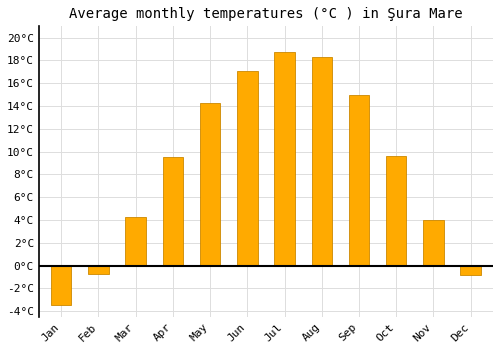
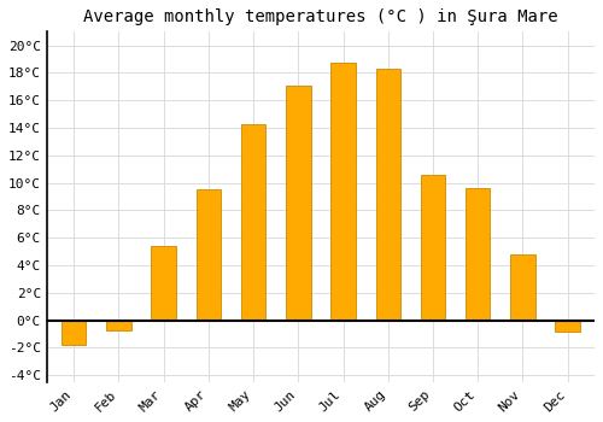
Jan: -3.5°C -> -1.8°C
Mar: 4.3°C -> 5.4°C
Sep: 15.0°C -> 10.6°C
Nov: 4.0°C -> 4.8°C
